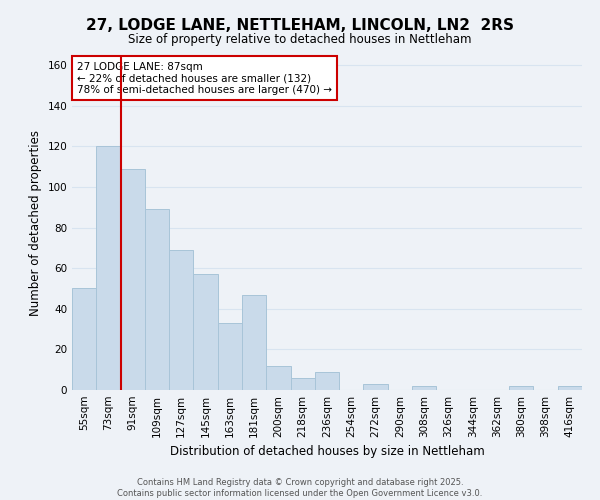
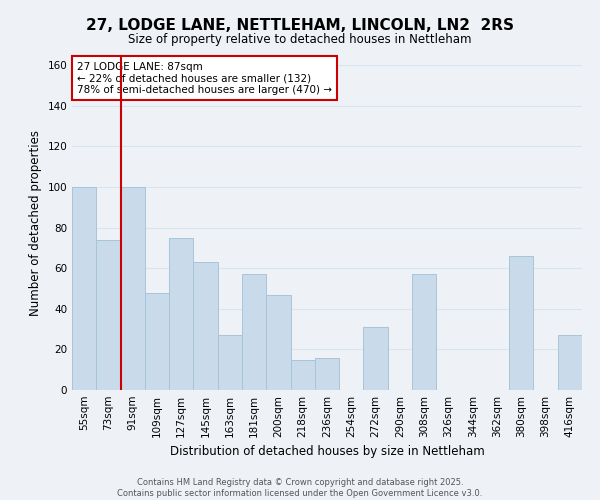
55sqm: 50 -> 100
73sqm: 120 -> 74
91sqm: 109 -> 100
109sqm: 89 -> 48
127sqm: 69 -> 75
145sqm: 57 -> 63
163sqm: 33 -> 27
181sqm: 47 -> 57
200sqm: 12 -> 47
218sqm: 6 -> 15
236sqm: 9 -> 16
272sqm: 3 -> 31
308sqm: 2 -> 57
380sqm: 2 -> 66
416sqm: 2 -> 27
